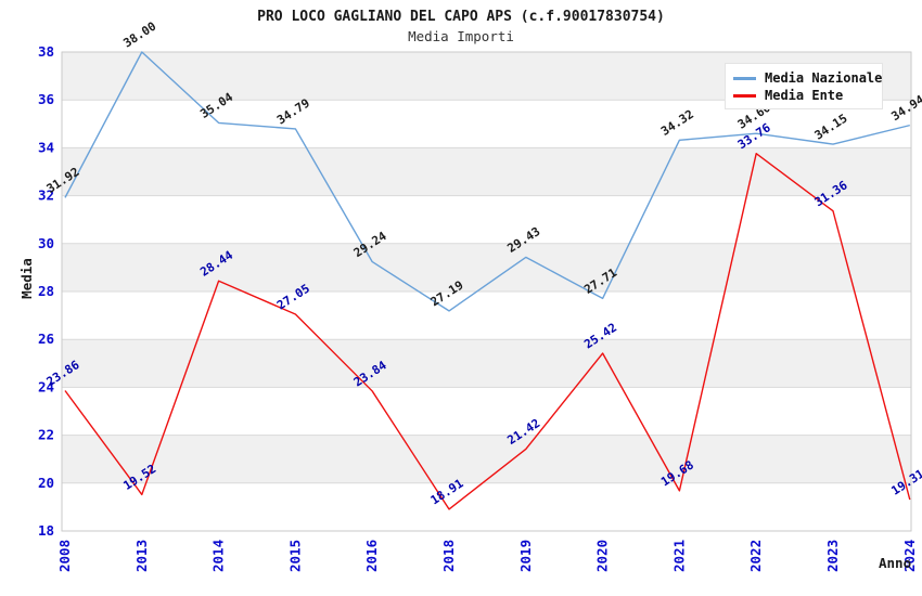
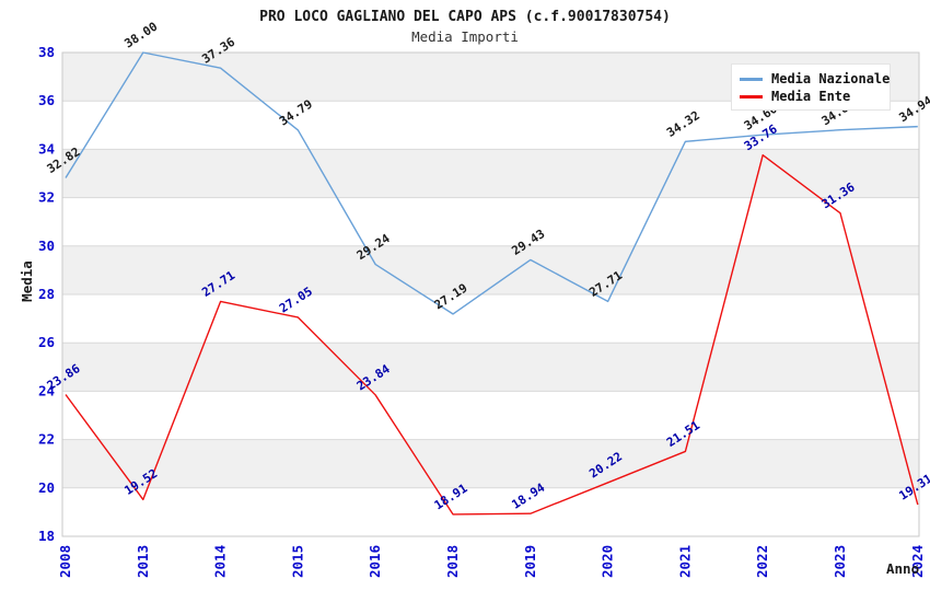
Media Nazionale/2008: 31.92 -> 32.82
Media Nazionale/2014: 35.04 -> 37.36
Media Ente/2014: 28.44 -> 27.71
Media Ente/2019: 21.42 -> 18.94
Media Ente/2020: 25.42 -> 20.22
Media Ente/2021: 19.68 -> 21.51
Media Nazionale/2023: 34.15 -> 34.80
